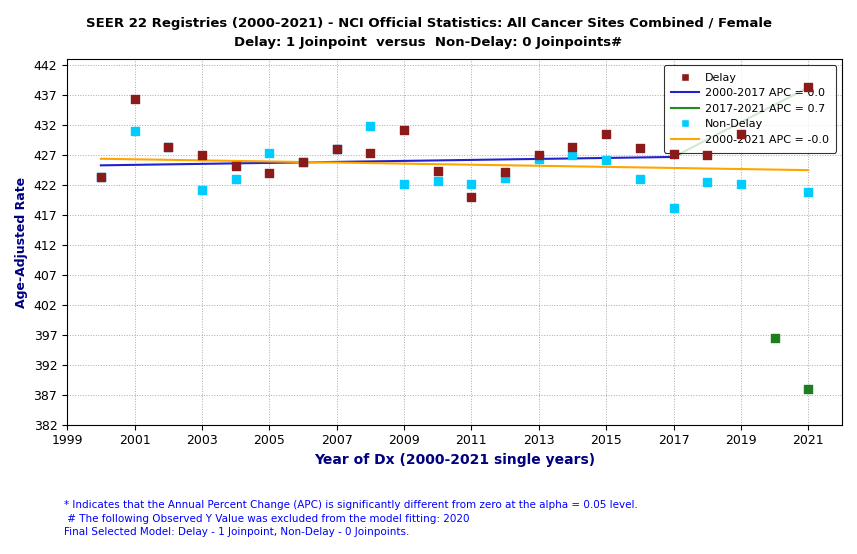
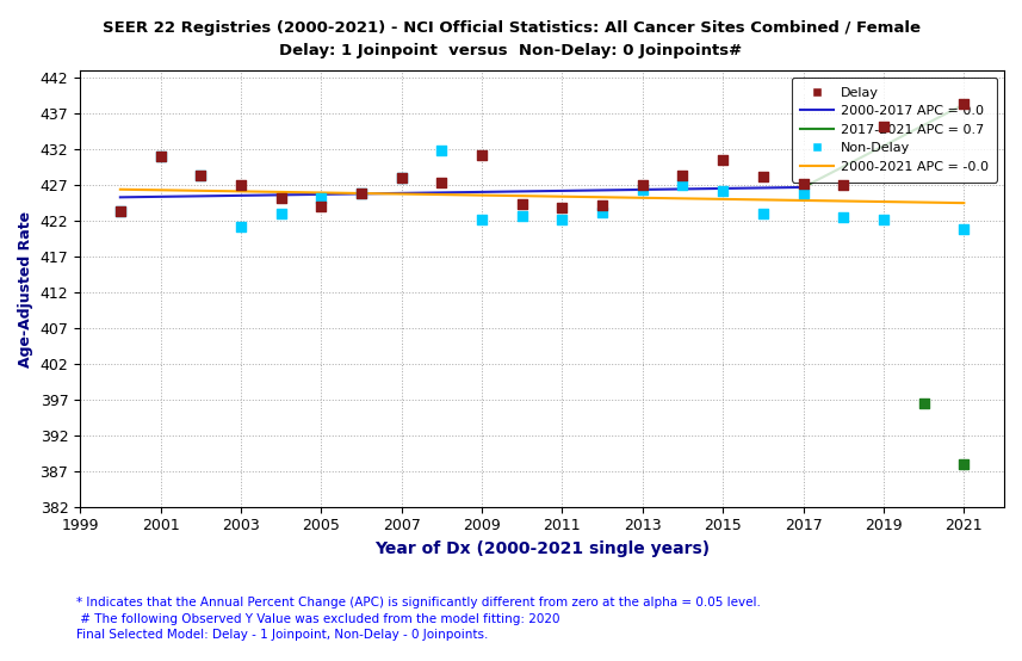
Delay/2001: 436.4 -> 431.0
Non-Delay/2005: 427.4 -> 425.2
Delay/2011: 420.0 -> 423.8
Non-Delay/2017: 418.2 -> 425.8
Delay/2019: 430.6 -> 435.2
